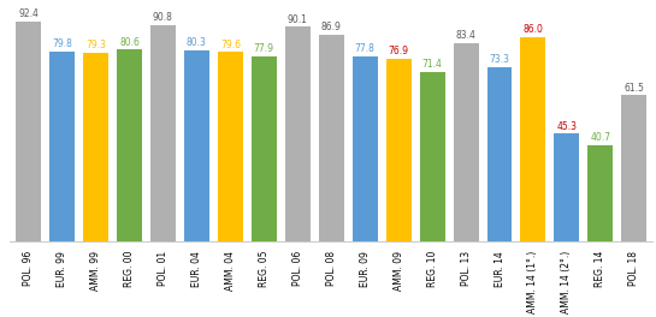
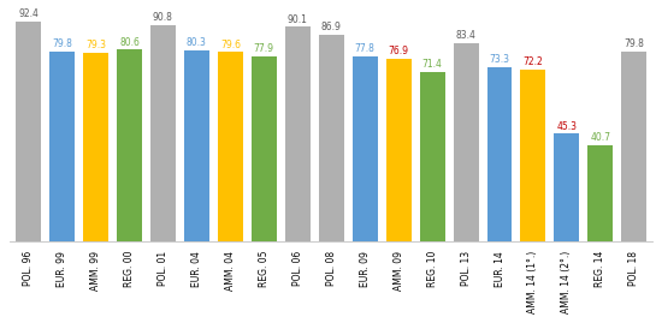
AMM. 14 (1°.): 86.0 -> 72.2
POL. 18: 61.5 -> 79.8
